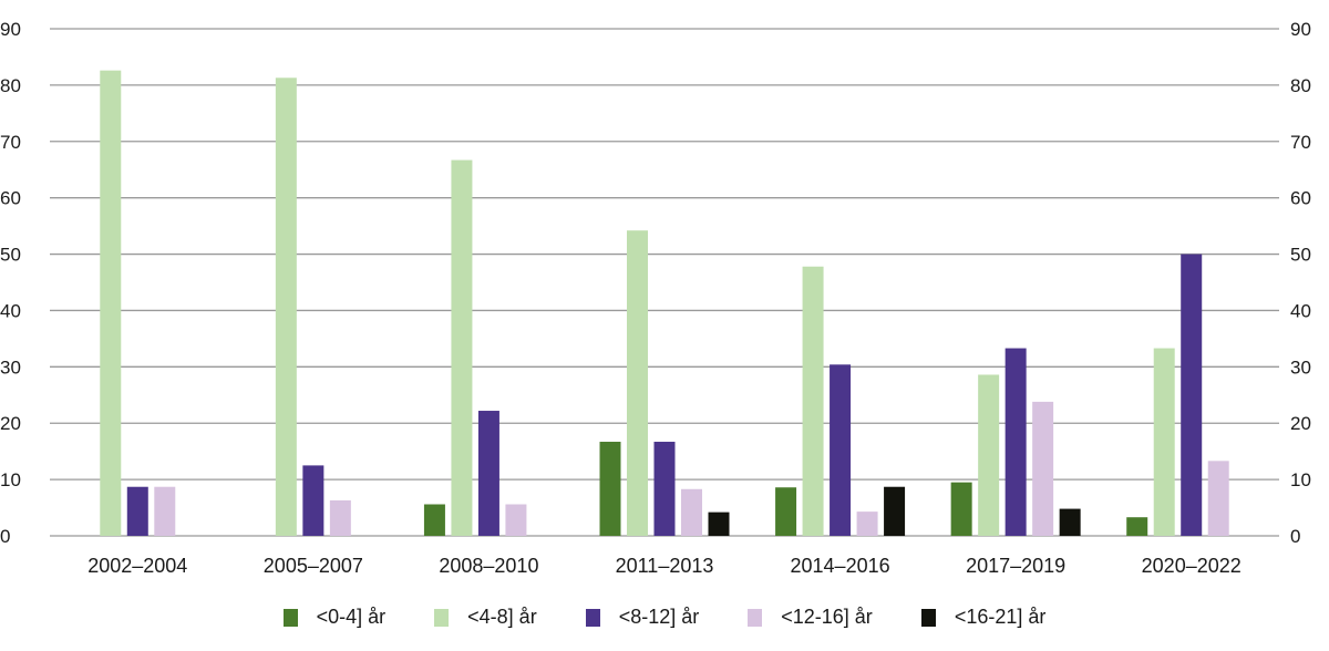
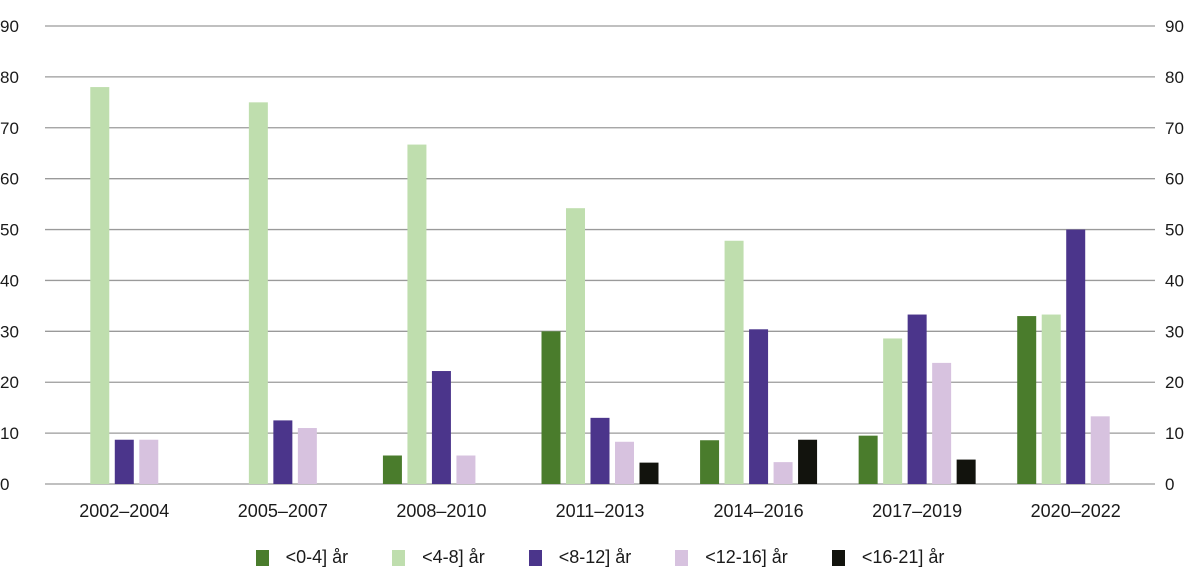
<4-8] år/2002–2004: 83 -> 78
<4-8] år/2005–2007: 81 -> 75
<12-16] år/2005–2007: 6 -> 11
<0-4] år/2011–2013: 17 -> 30
<8-12] år/2011–2013: 17 -> 13
<0-4] år/2020–2022: 3 -> 33
